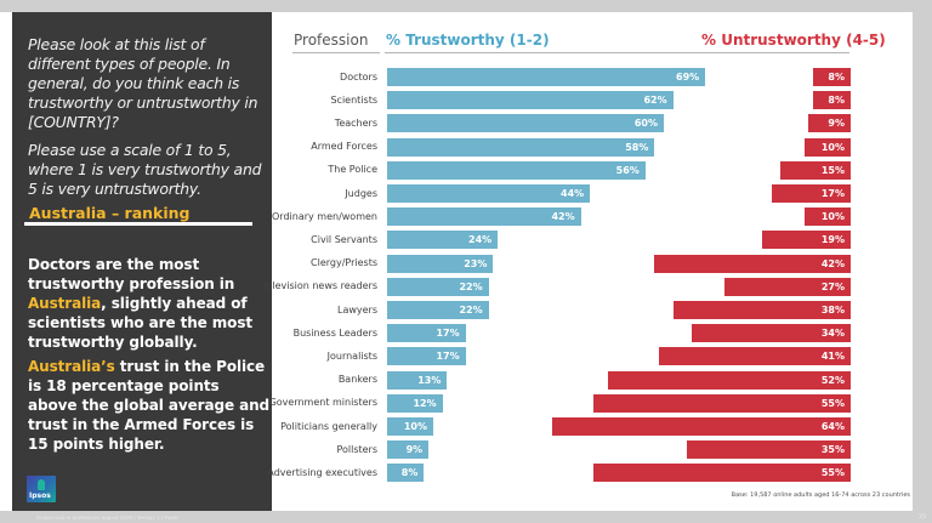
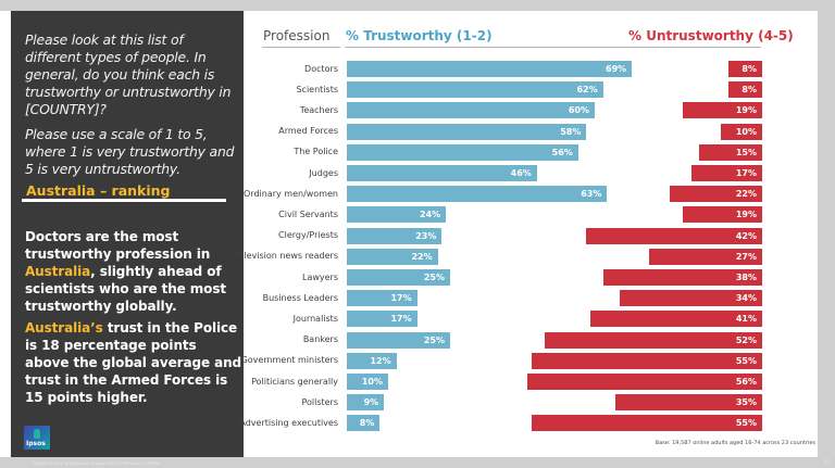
% Untrustworthy (4-5)/Teachers: 9% -> 19%
% Trustworthy (1-2)/Judges: 44% -> 46%
% Trustworthy (1-2)/Ordinary men/women: 42% -> 63%
% Untrustworthy (4-5)/Ordinary men/women: 10% -> 22%
% Trustworthy (1-2)/Lawyers: 22% -> 25%
% Trustworthy (1-2)/Bankers: 13% -> 25%
% Untrustworthy (4-5)/Politicians generally: 64% -> 56%
